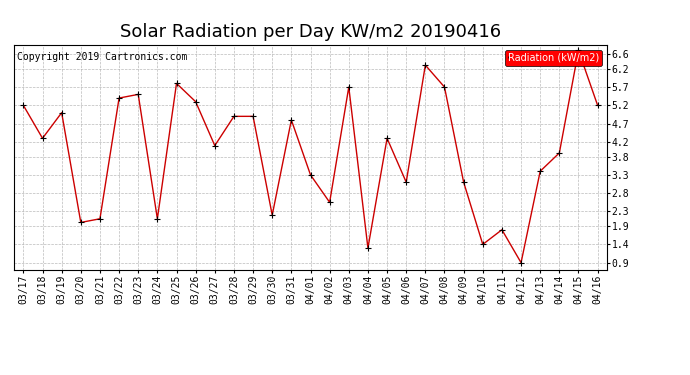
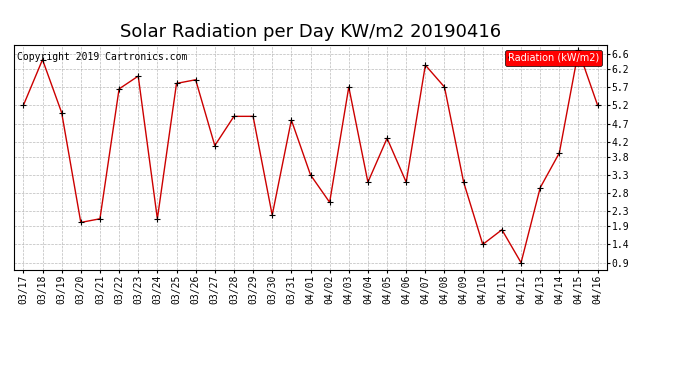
03/18: 4.30 -> 6.45
03/22: 5.40 -> 5.65
03/23: 5.50 -> 6.00
03/26: 5.30 -> 5.90
04/04: 1.30 -> 3.10
04/13: 3.40 -> 2.95
